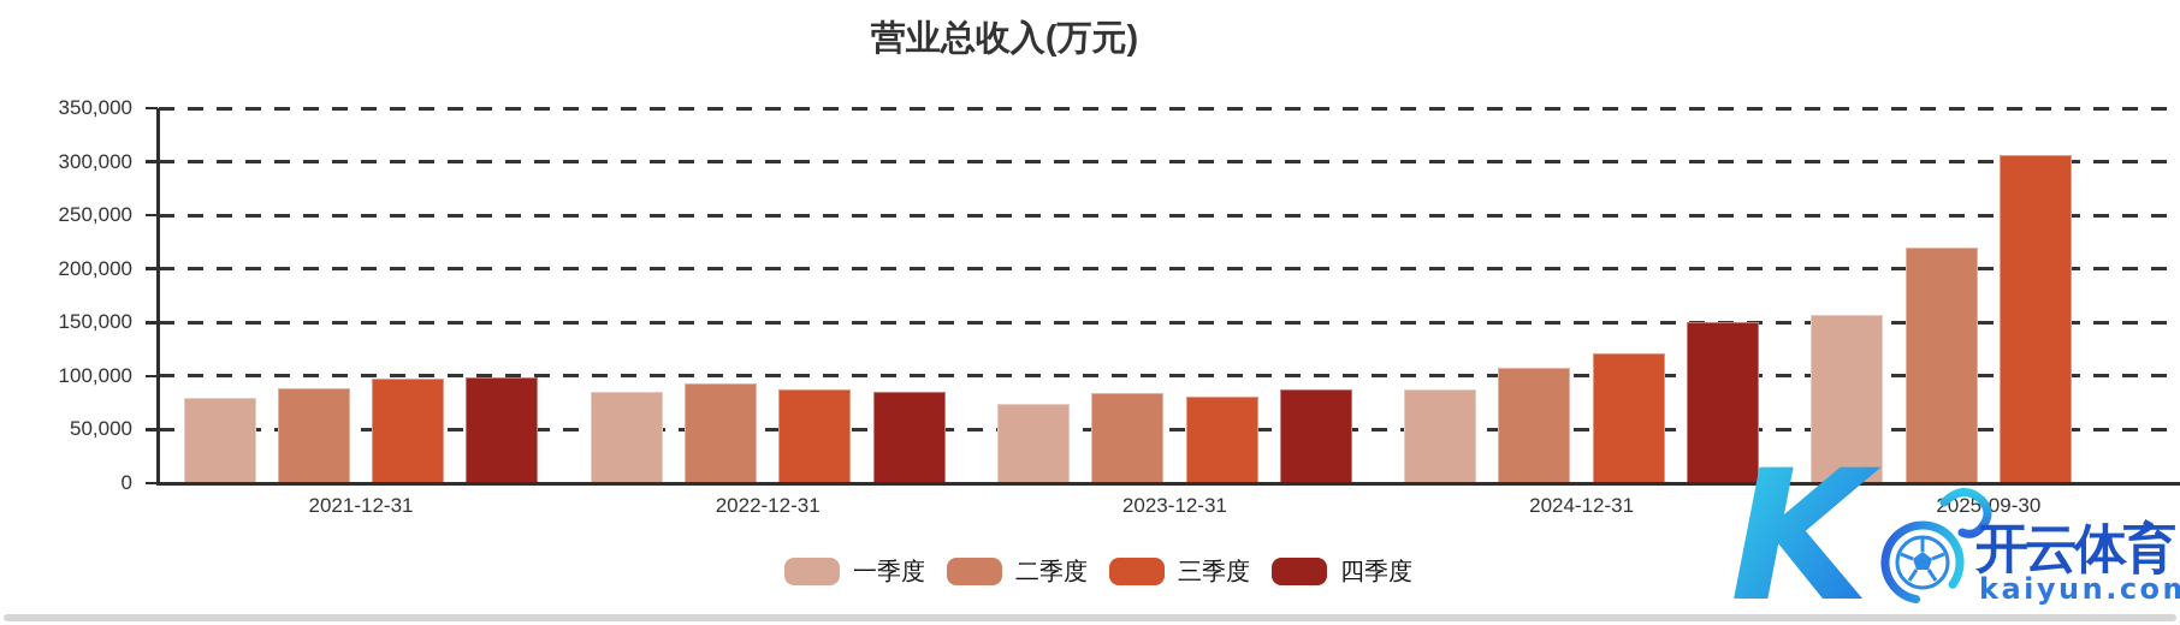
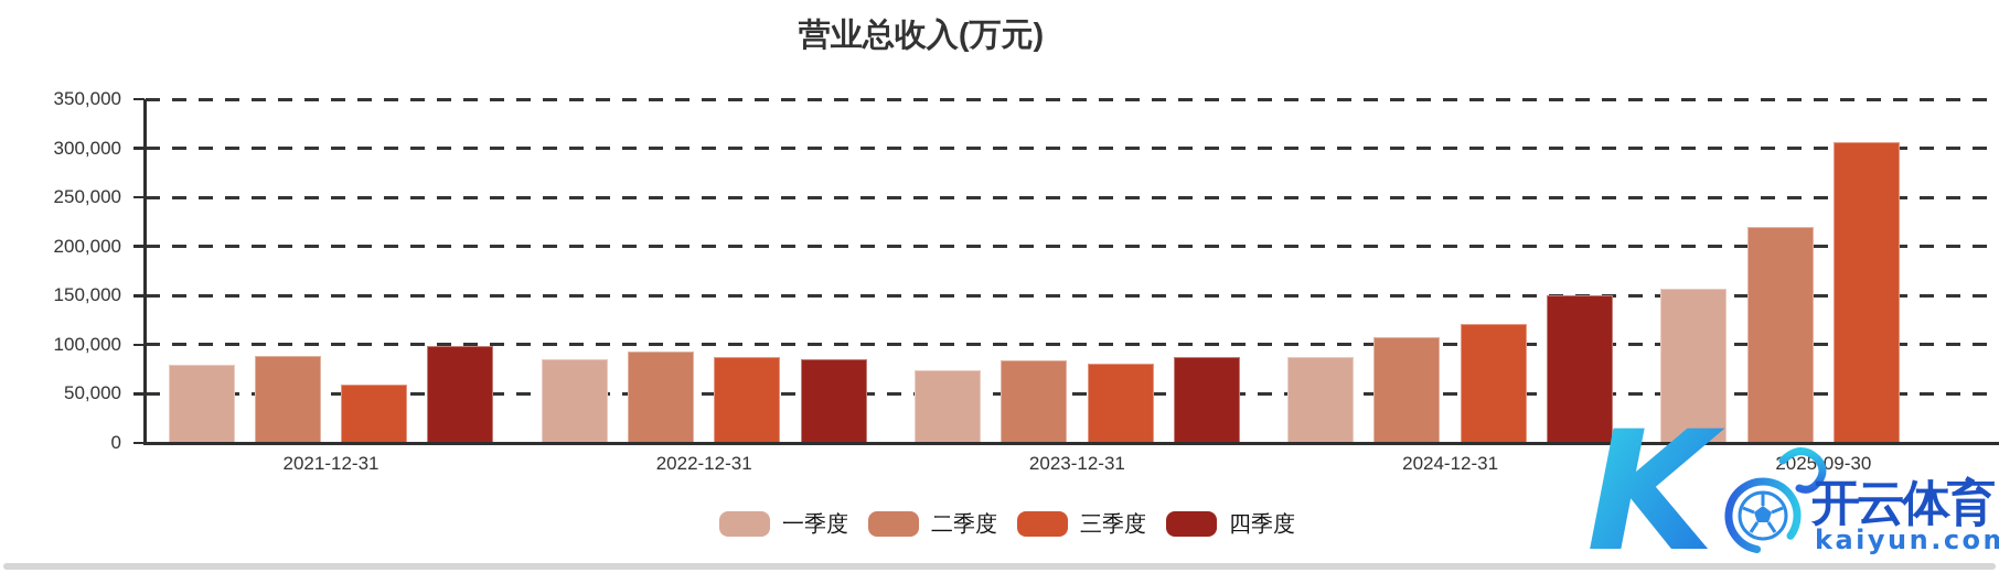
三季度/2021-12-31: 100000 -> 60000
